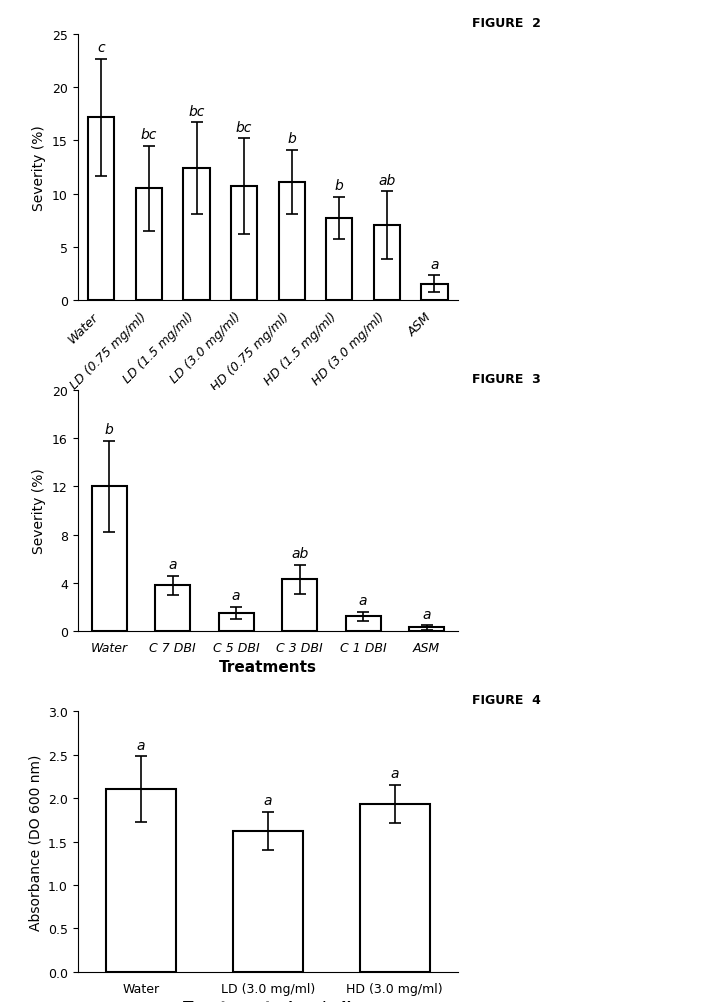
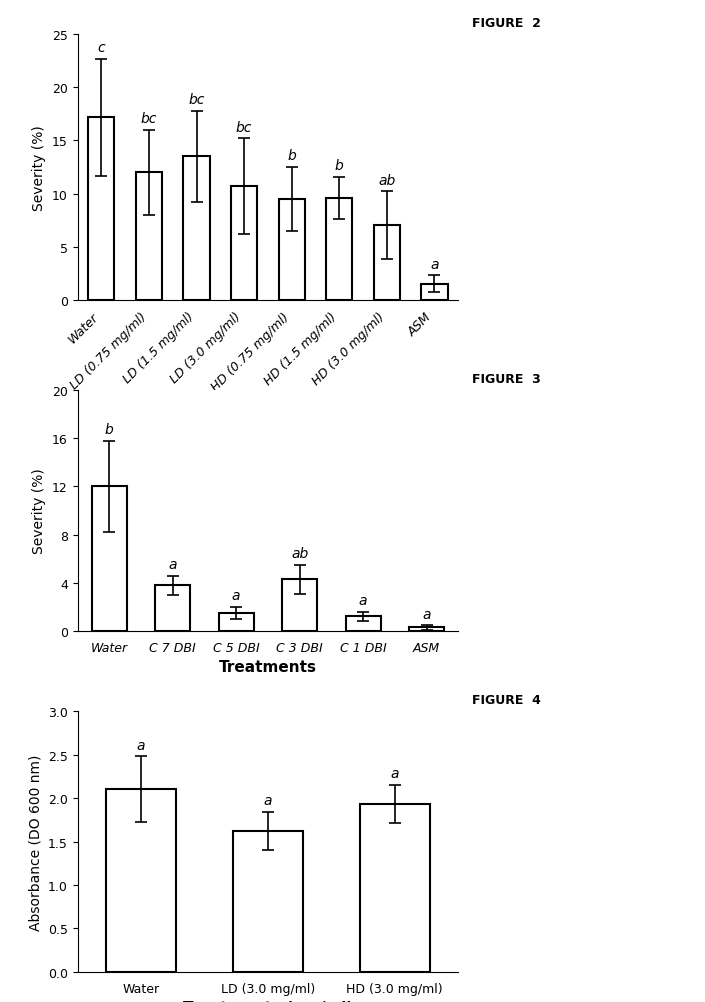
LD (0.75 mg/ml): 10.5 -> 12.0
LD (1.5 mg/ml): 12.4 -> 13.5
HD (0.75 mg/ml): 11.1 -> 9.5
HD (1.5 mg/ml): 7.7 -> 9.6
